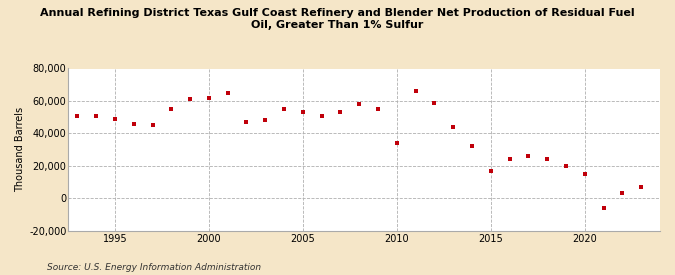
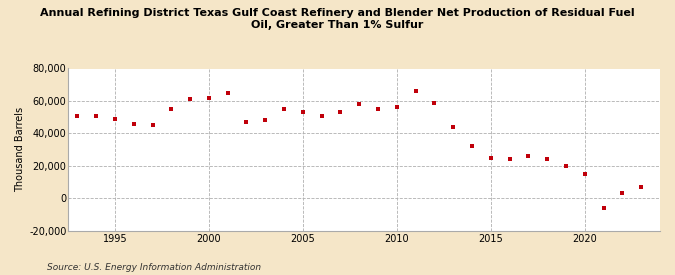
2010: 34,000 -> 56,000
2015: 17,000 -> 25,000
